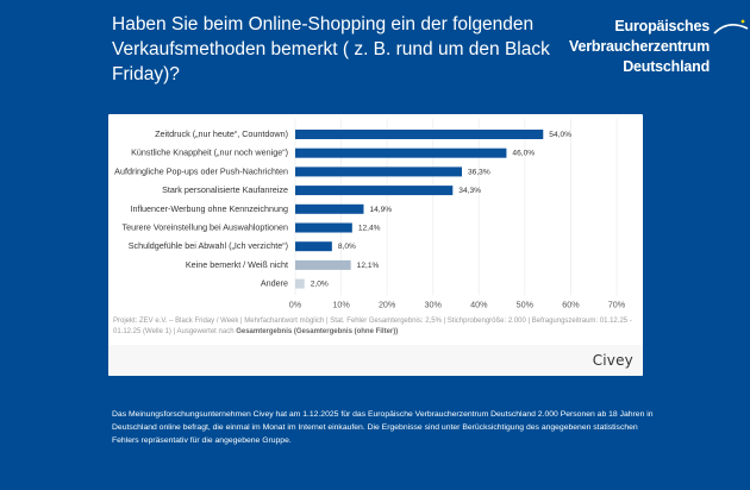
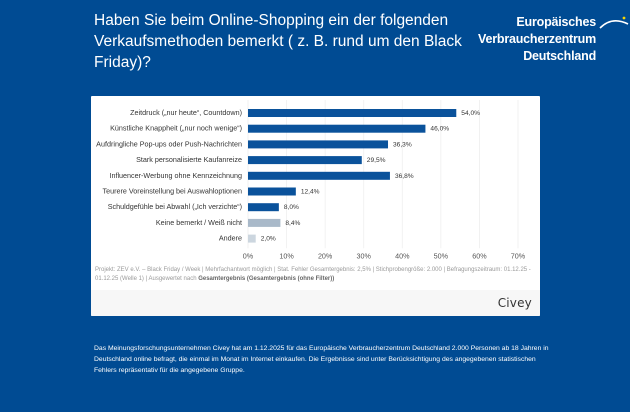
Stark personalisierte Kaufanreize: 34,3% -> 29,5%
Influencer-Werbung ohne Kennzeichnung: 14,9% -> 36,8%
Keine bemerkt / Weiß nicht: 12,1% -> 8,4%
